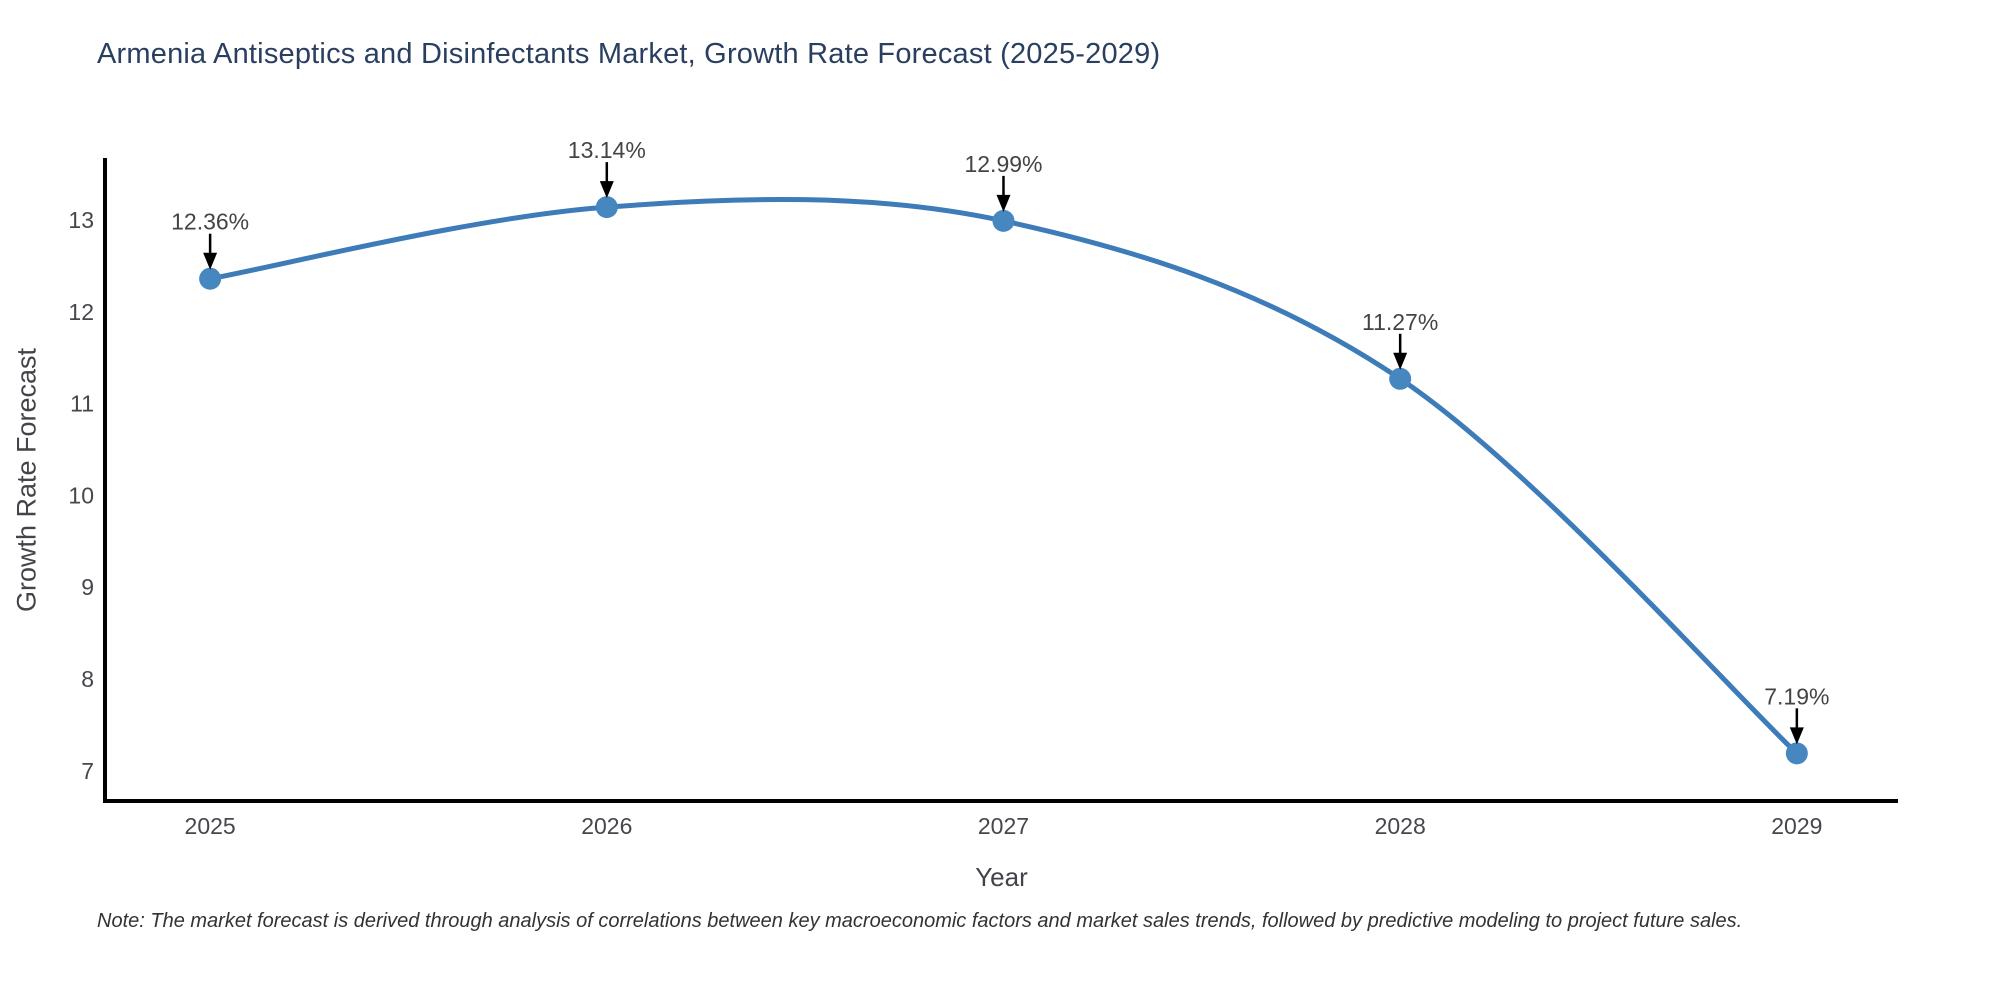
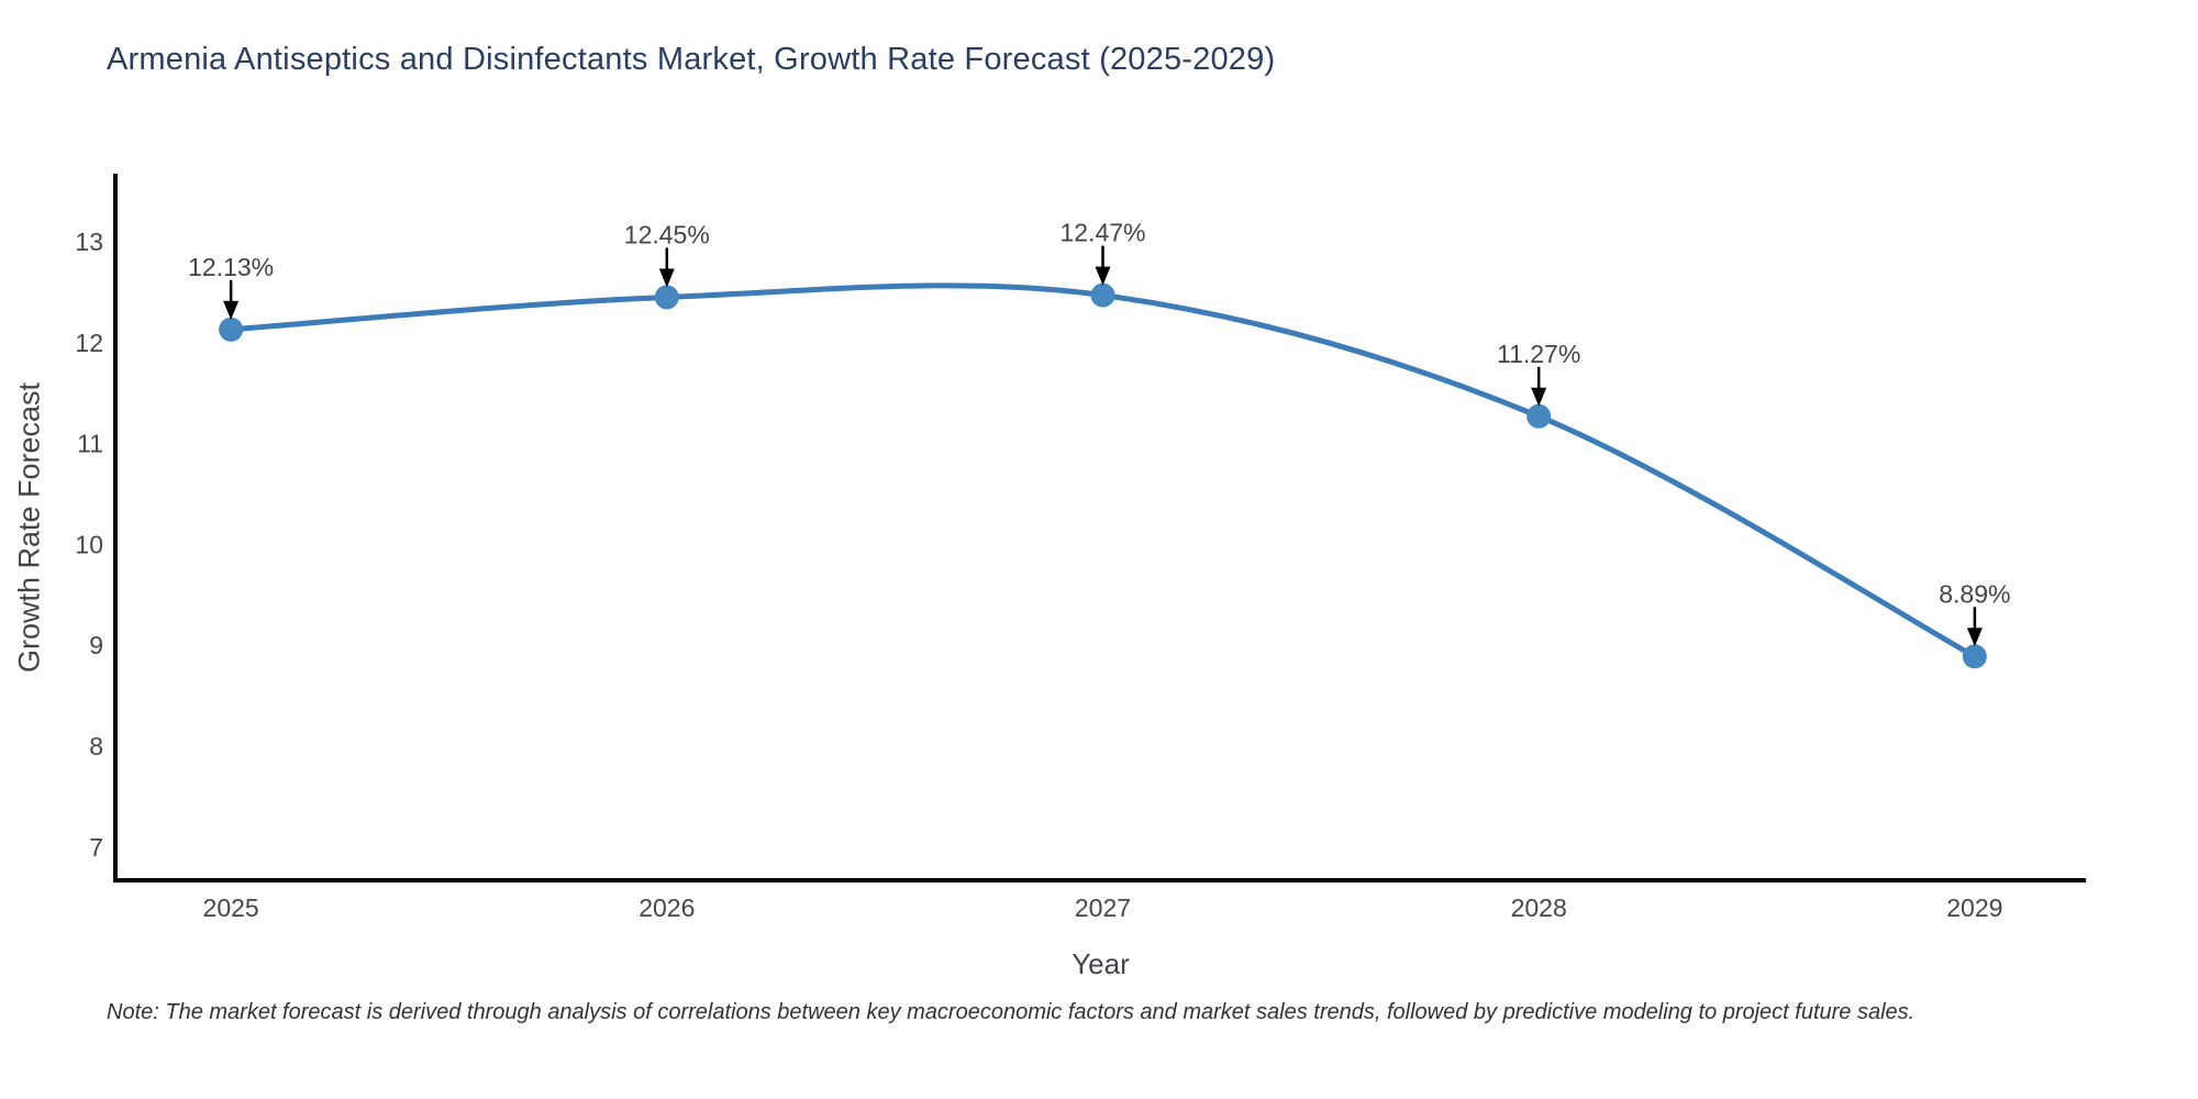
2025: 12.36% -> 12.13%
2026: 13.14% -> 12.45%
2027: 12.99% -> 12.47%
2029: 7.19% -> 8.89%
